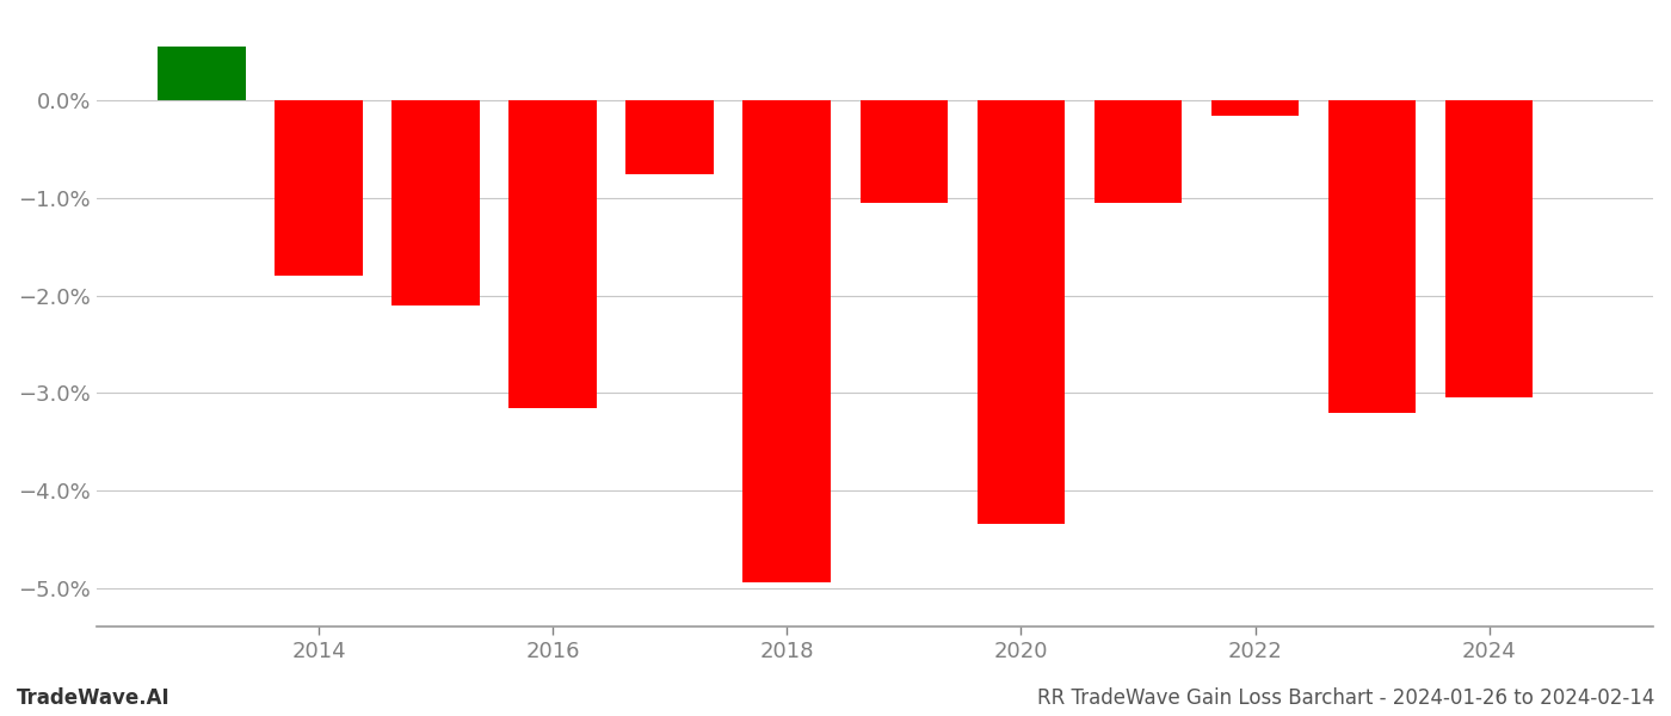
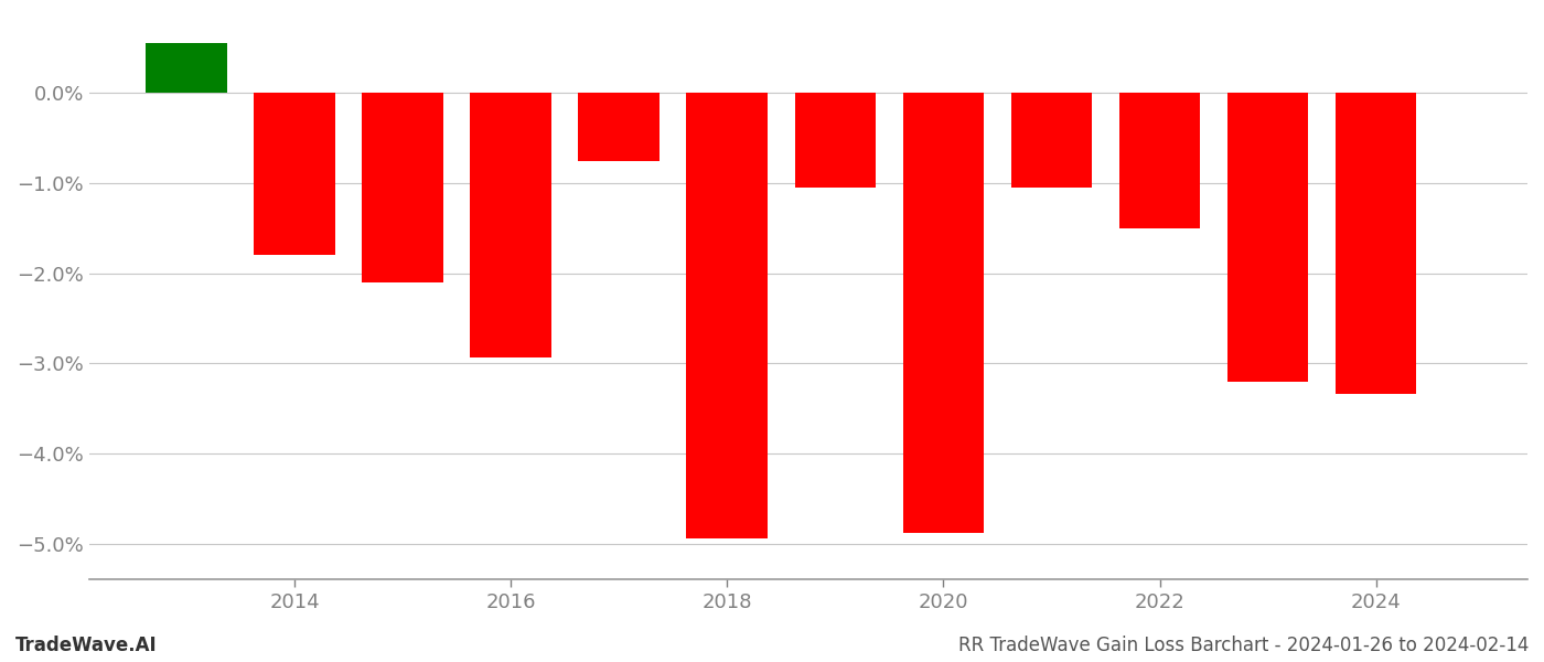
2016: -3.15% -> -2.94%
2020: -4.35% -> -4.88%
2022: -0.15% -> -1.50%
2024: -3.05% -> -3.34%
